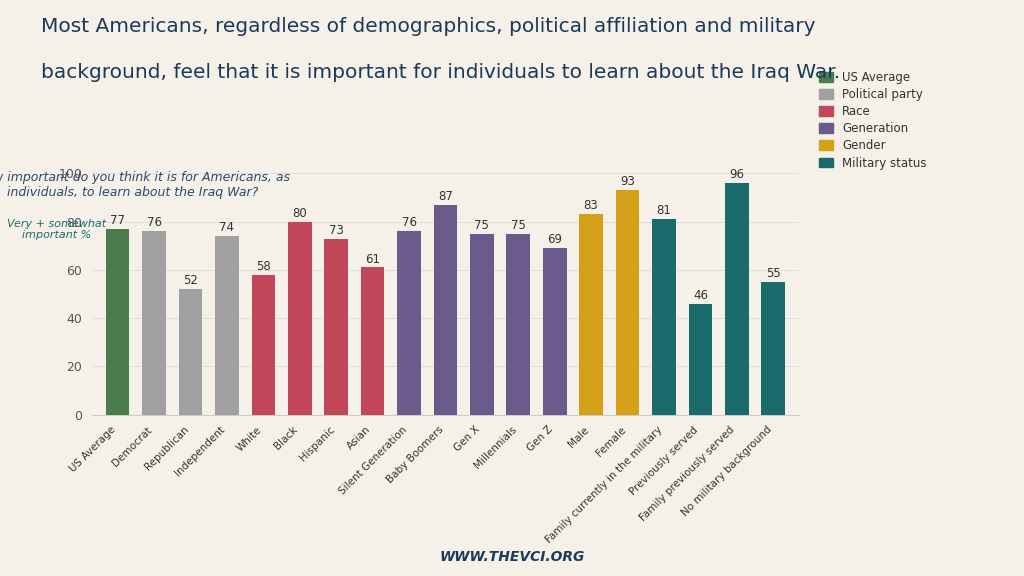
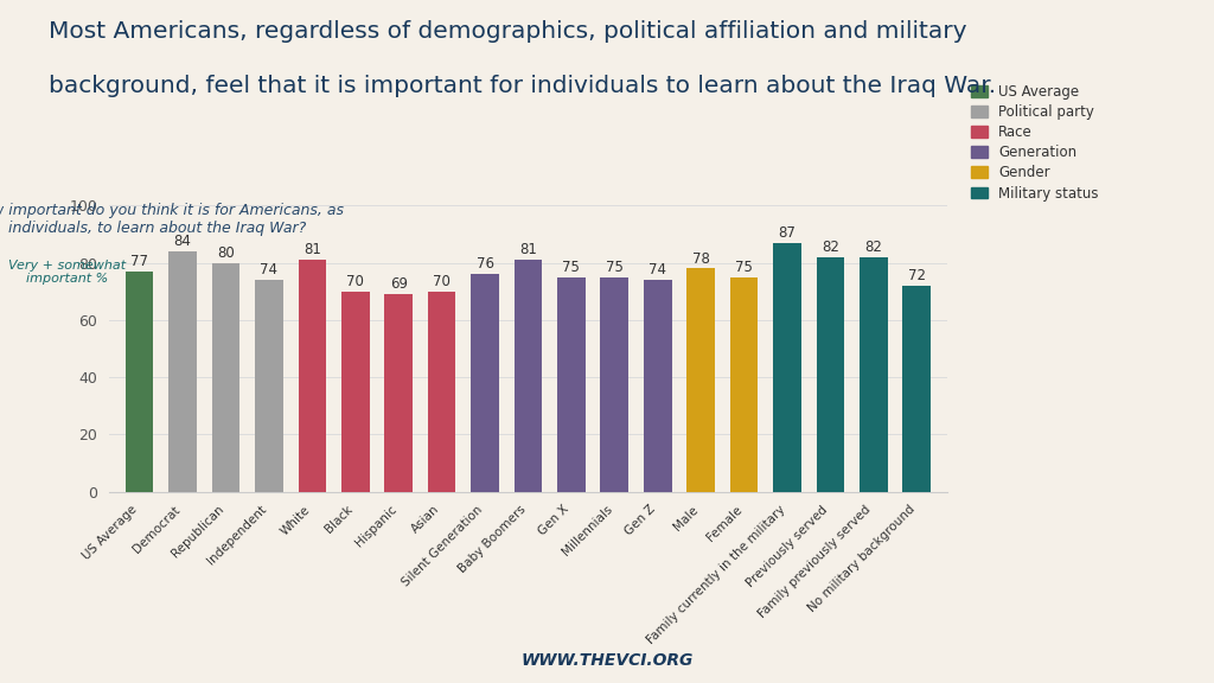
Democrat: 76 -> 84
Republican: 52 -> 80
White: 58 -> 81
Black: 80 -> 70
Hispanic: 73 -> 69
Asian: 61 -> 70
Baby Boomers: 87 -> 81
Gen Z: 69 -> 74
Male: 83 -> 78
Female: 93 -> 75
Family currently in the military: 81 -> 87
Previously served: 46 -> 82
Family previously served: 96 -> 82
No military background: 55 -> 72
